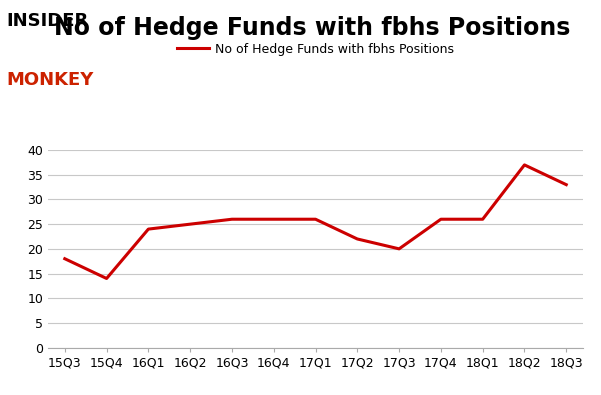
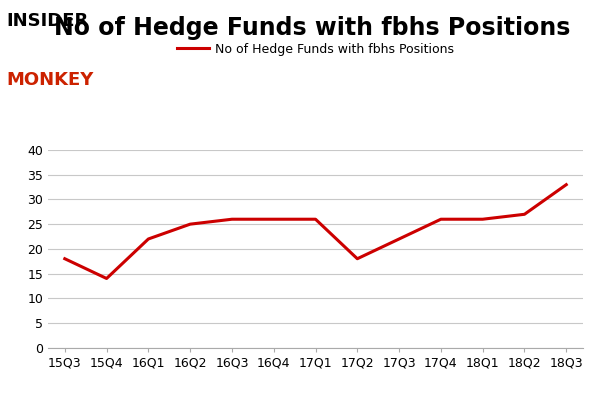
16Q1: 24 -> 22
17Q2: 22 -> 18
17Q3: 20 -> 22
18Q2: 37 -> 27
